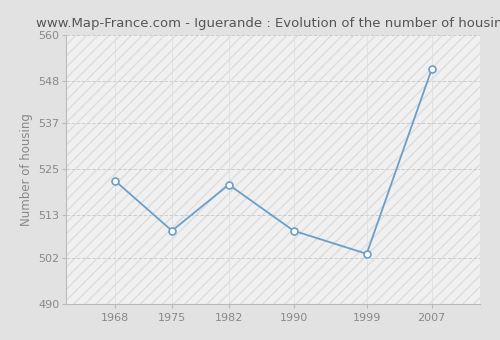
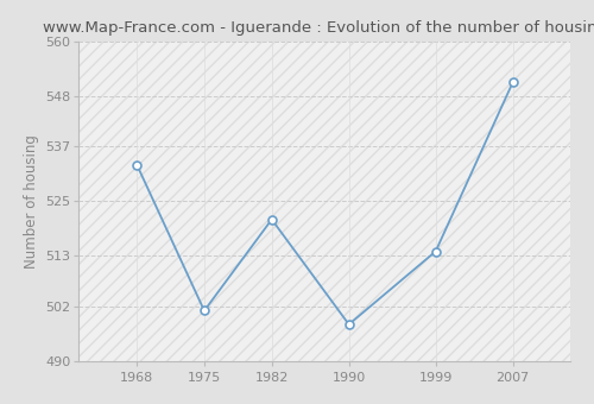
1968: 522 -> 533
1975: 509 -> 501
1990: 509 -> 498
1999: 503 -> 514
